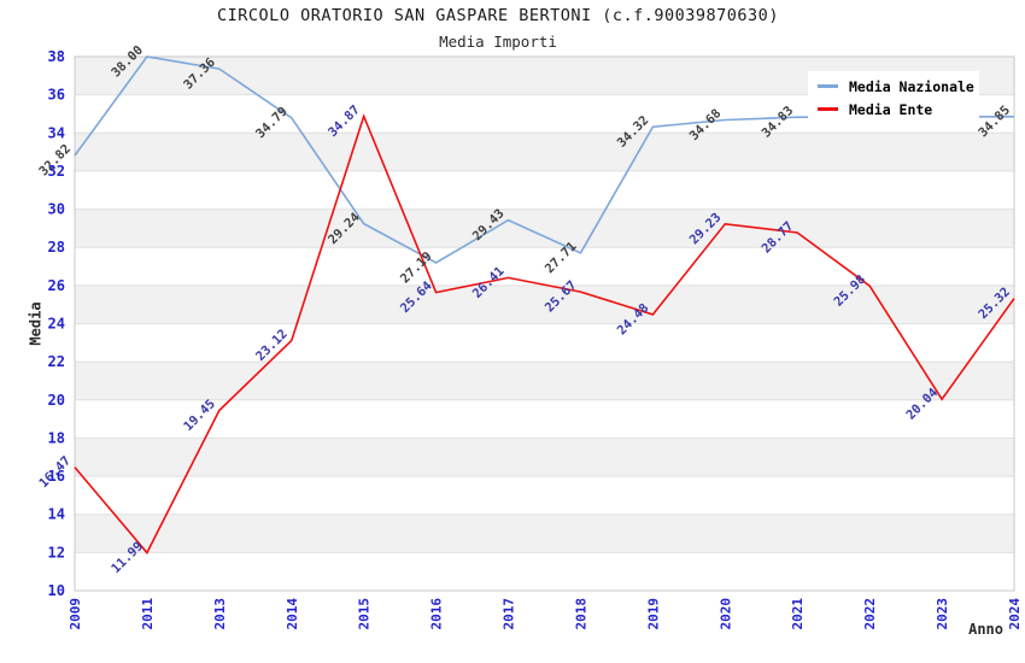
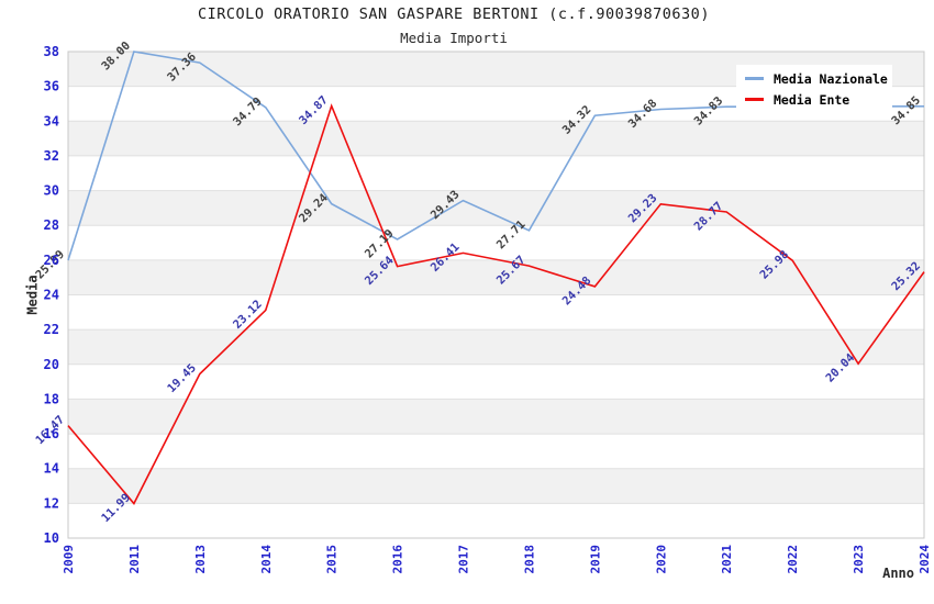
Media Nazionale/2009: 32.82 -> 25.99
